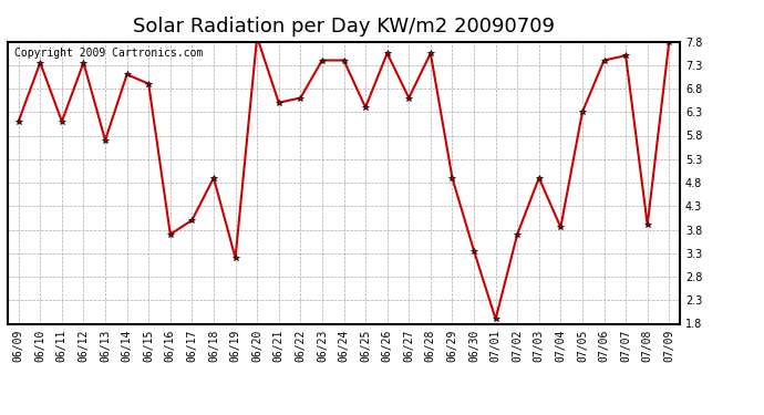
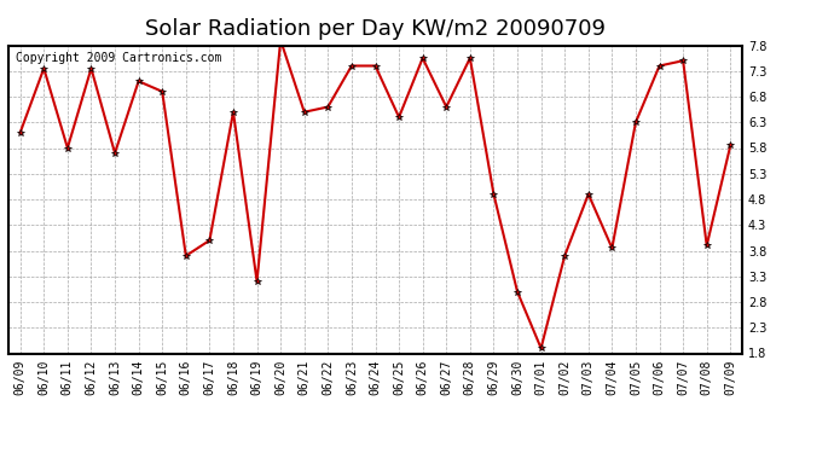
06/11: 6.10 -> 5.80
06/18: 4.90 -> 6.50
06/30: 3.35 -> 3.00
07/09: 7.80 -> 5.85
